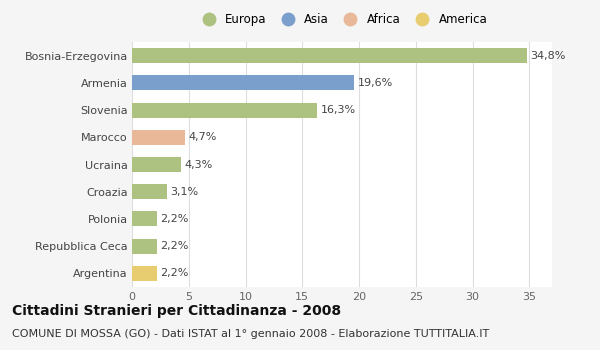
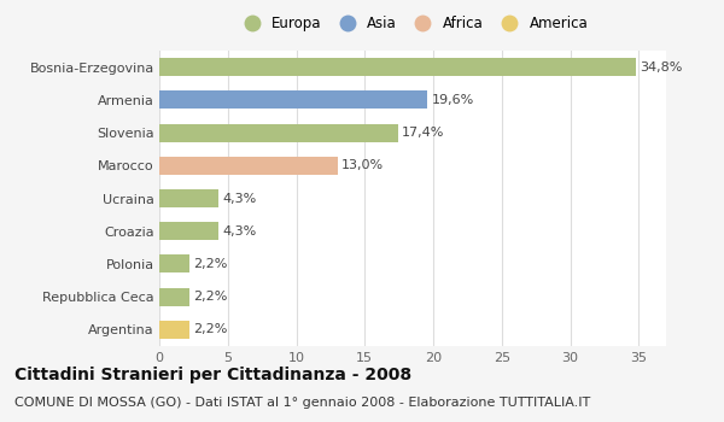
Slovenia: 16,3% -> 17,4%
Marocco: 4,7% -> 13,0%
Croazia: 3,1% -> 4,3%
